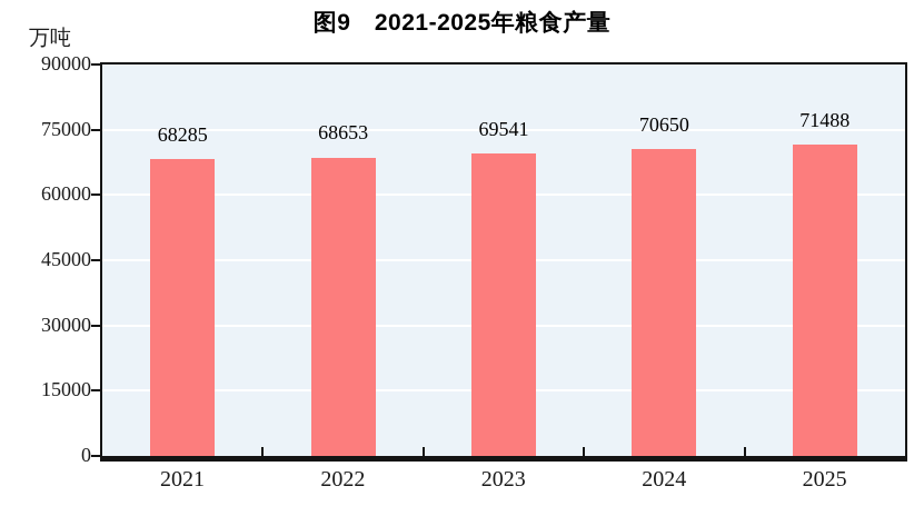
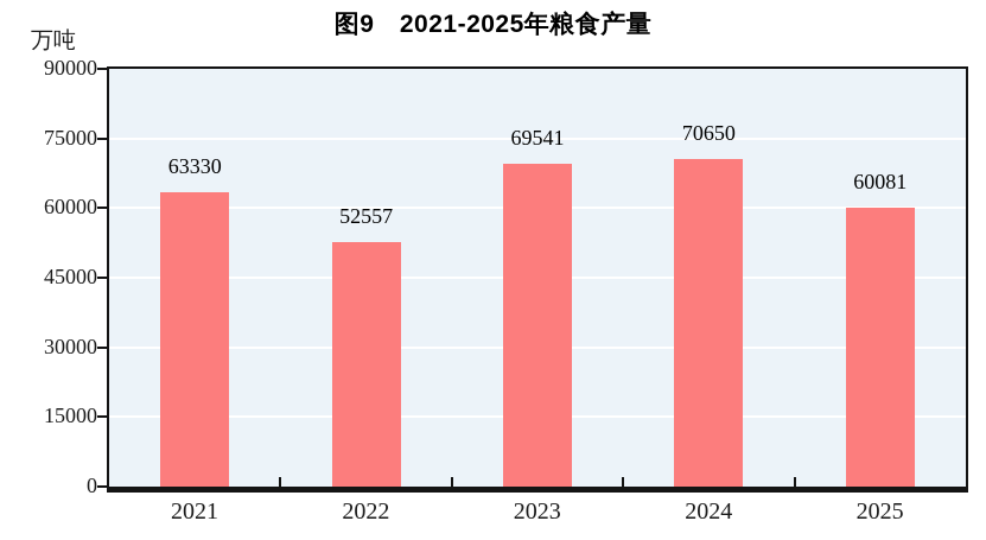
2021: 68285 -> 63330
2022: 68653 -> 52557
2025: 71488 -> 60081
